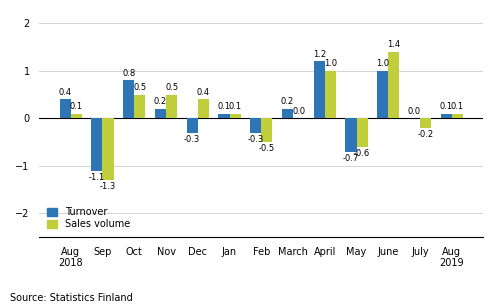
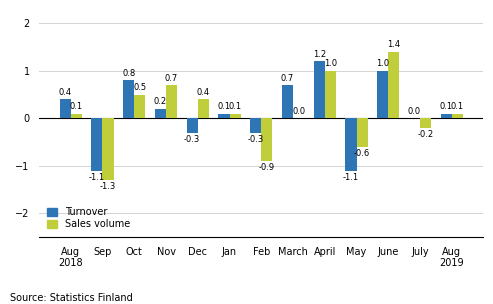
Sales volume/Nov: 0.5 -> 0.7
Sales volume/Feb: -0.5 -> -0.9
Turnover/March: 0.2 -> 0.7
Turnover/May: -0.7 -> -1.1
